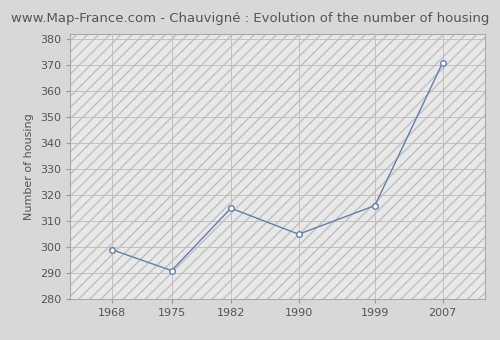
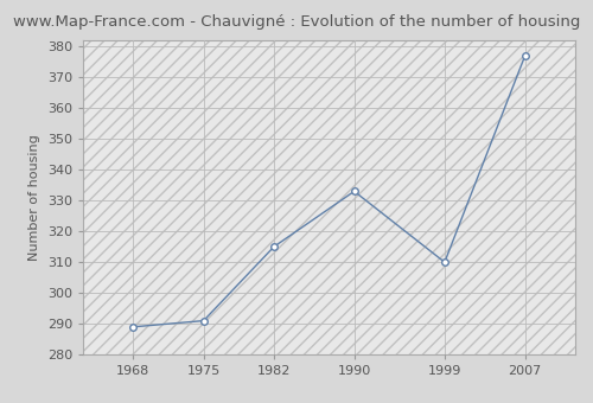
1968: 299 -> 289
1990: 305 -> 333
1999: 316 -> 310
2007: 371 -> 377
